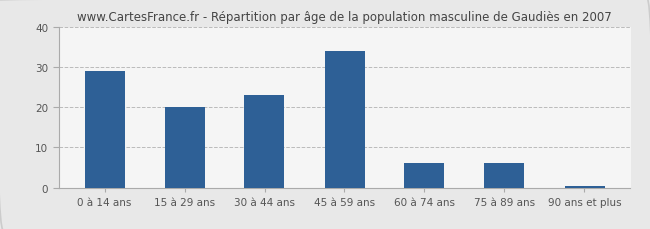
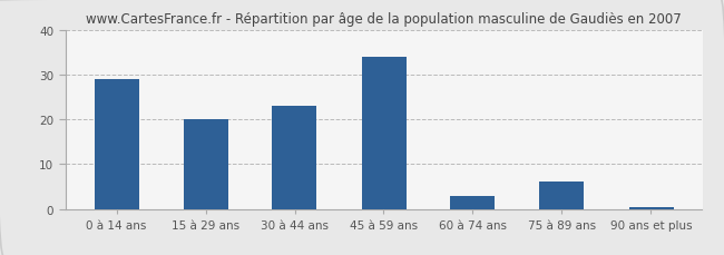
60 à 74 ans: 6.0 -> 3.0
